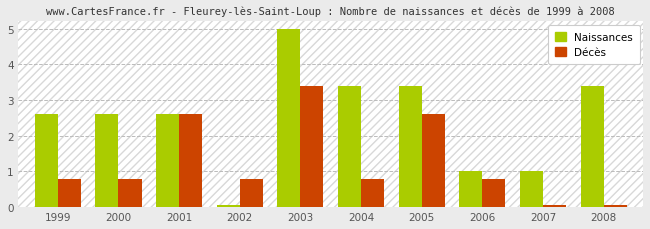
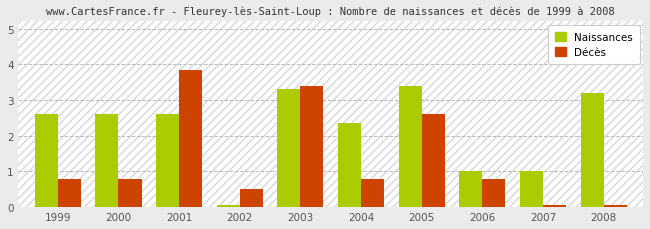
Décès/2001: 2.60 -> 3.85
Décès/2002: 0.80 -> 0.50
Naissances/2003: 5.00 -> 3.30
Naissances/2004: 3.40 -> 2.35
Naissances/2008: 3.40 -> 3.20
